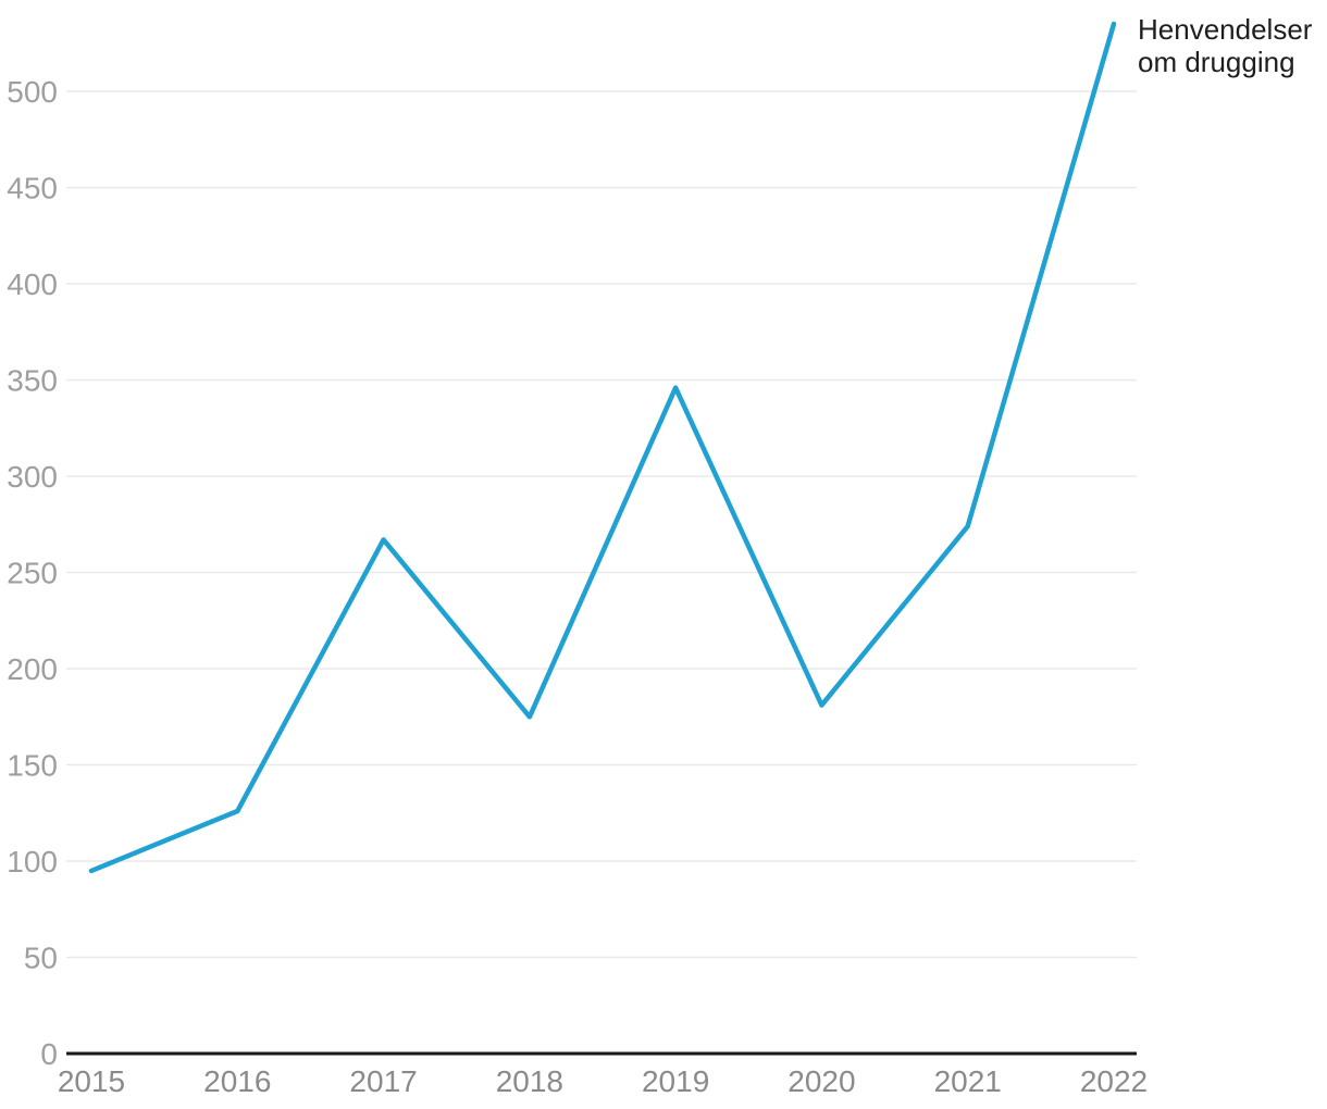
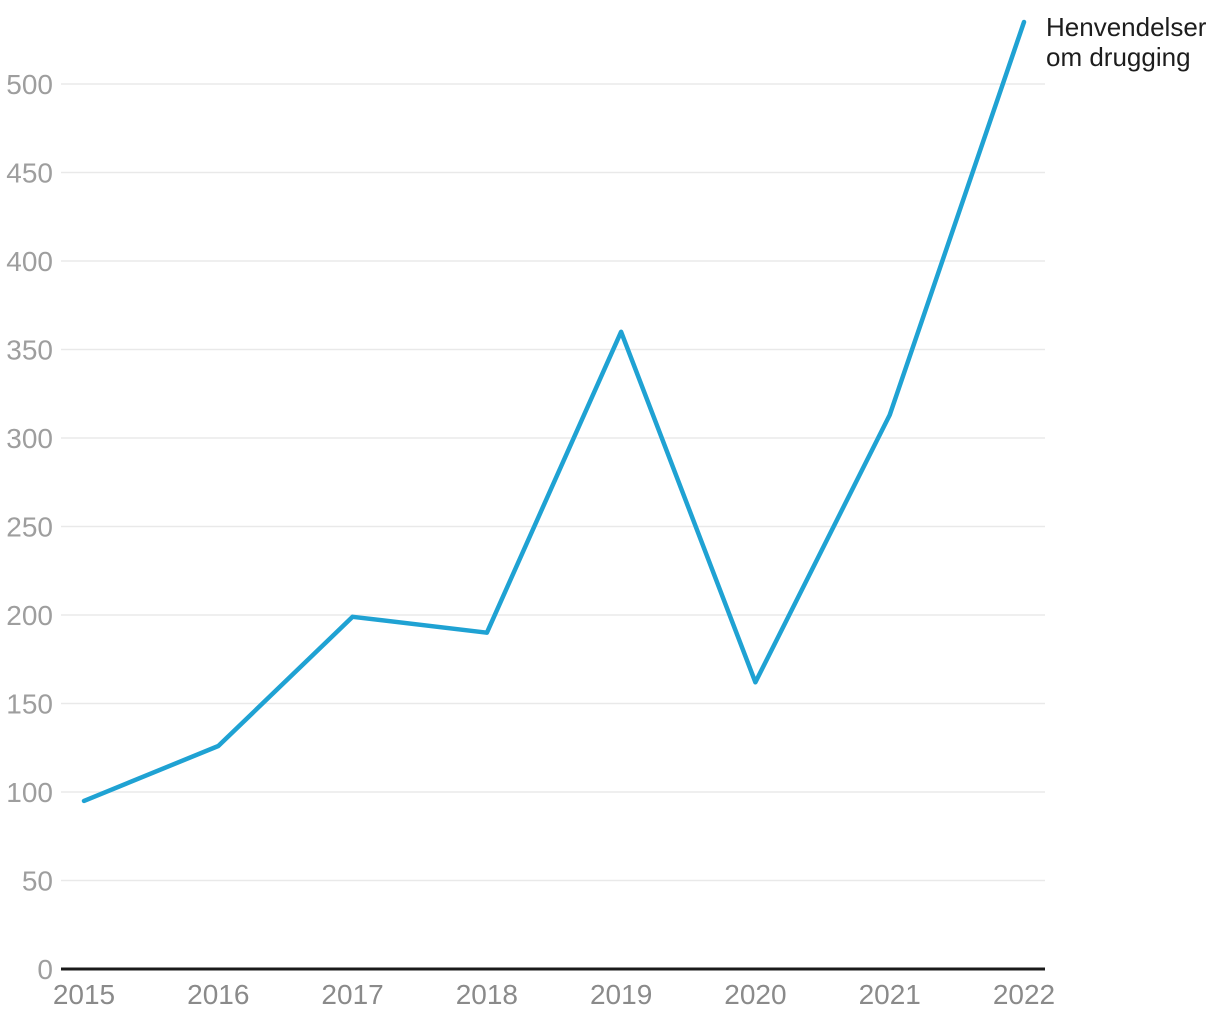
2017: 267 -> 199
2018: 175 -> 190
2019: 346 -> 360
2020: 181 -> 162
2021: 274 -> 313
